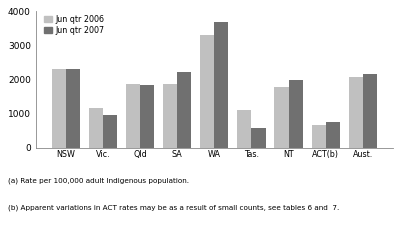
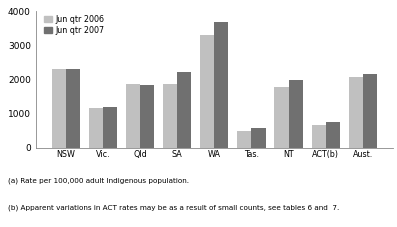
Jun qtr 2007/Vic.: 950 -> 1190
Jun qtr 2006/Tas.: 1100 -> 500
